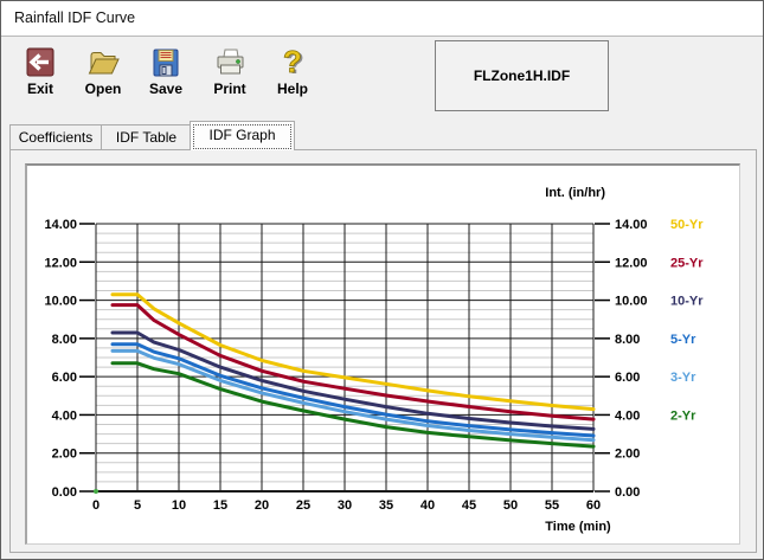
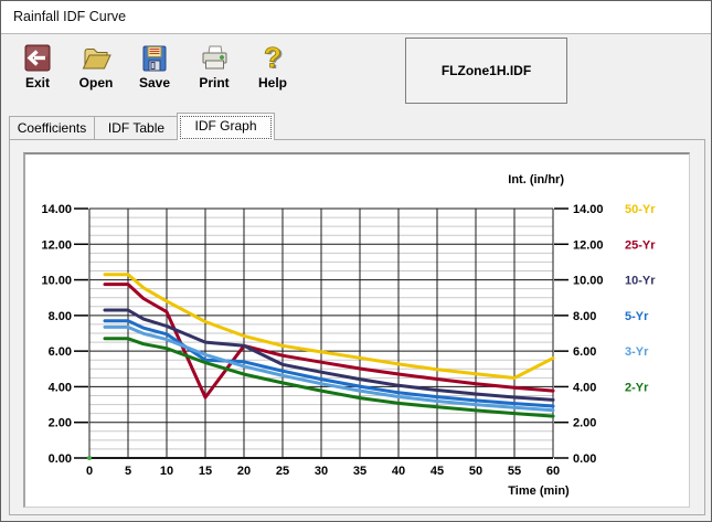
25-Yr/15: 7.1 -> 3.4
5-Yr/15: 6.0 -> 5.5
10-Yr/20: 5.8 -> 6.3
50-Yr/60: 4.3 -> 5.6
